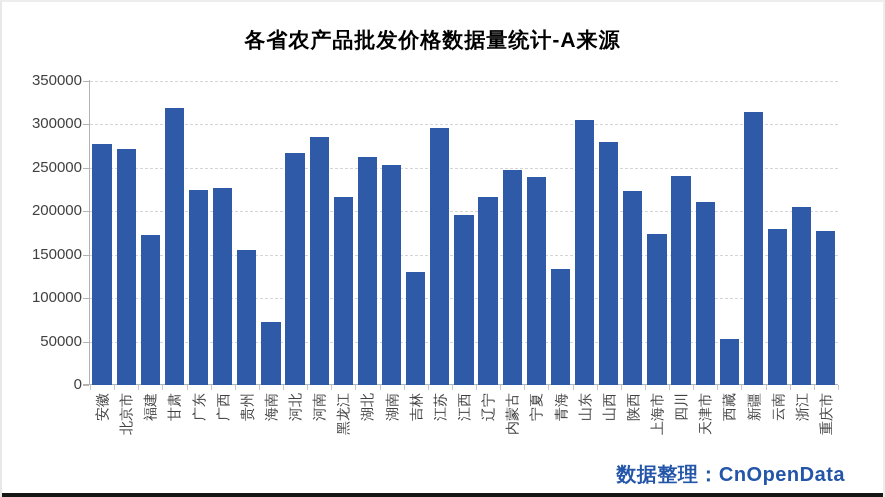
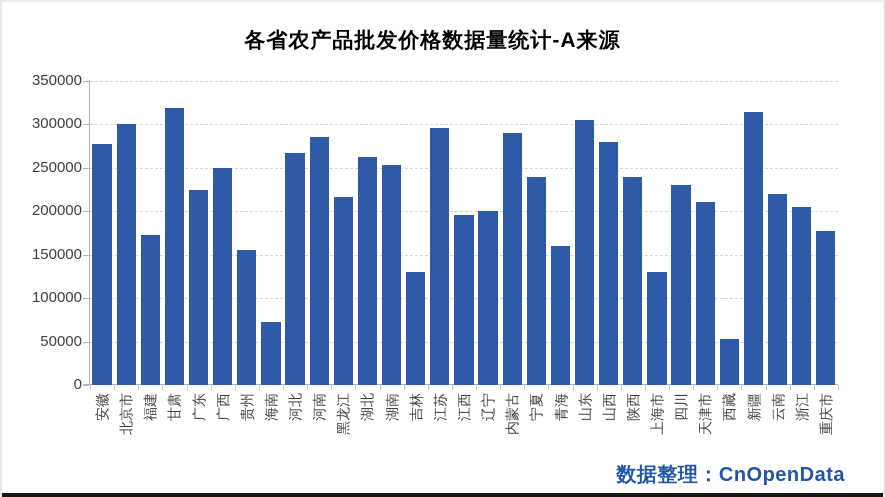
北京市: 270000 -> 300000
广西: 230000 -> 250000
辽宁: 220000 -> 200000
内蒙古: 250000 -> 290000
青海: 130000 -> 160000
陕西: 220000 -> 240000
上海市: 170000 -> 130000
四川: 240000 -> 230000
云南: 180000 -> 220000
